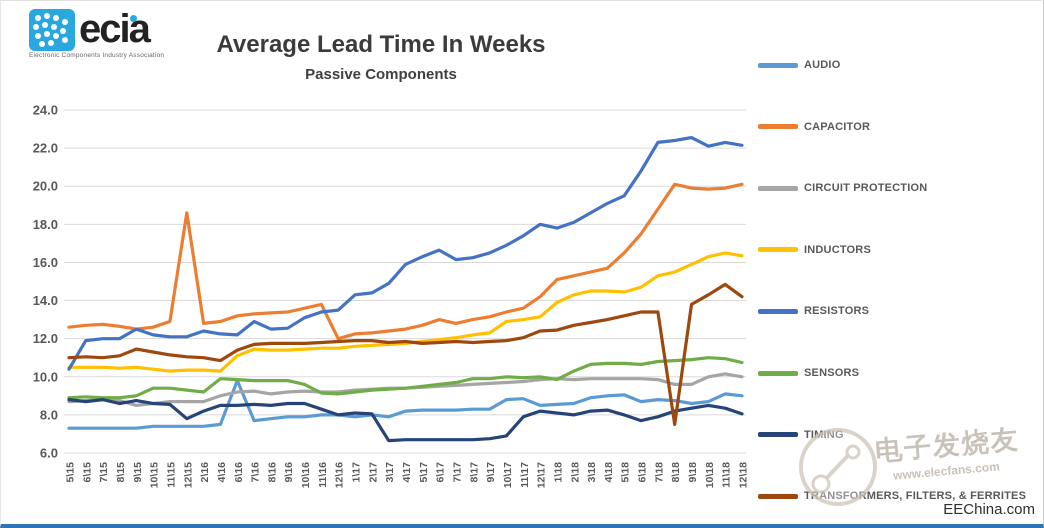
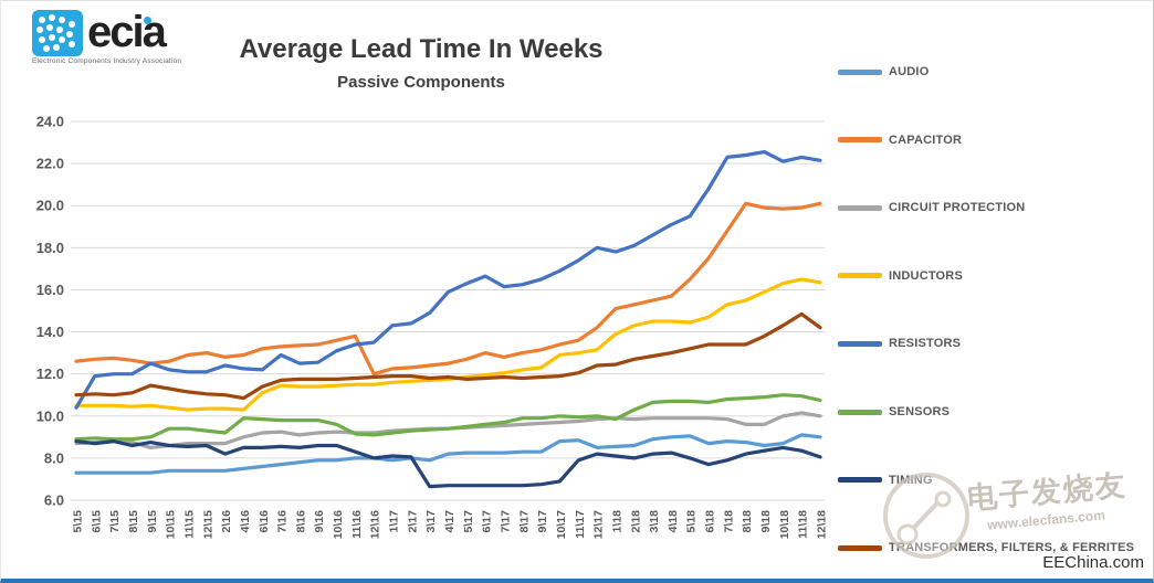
CAPACITOR/12\15: 18.6 -> 13.0
TIMING/12\15: 7.8 -> 8.6
AUDIO/6\16: 9.8 -> 7.6
TRANSFORMERS, FILTERS, & FERRITES/8\18: 7.5 -> 13.4
